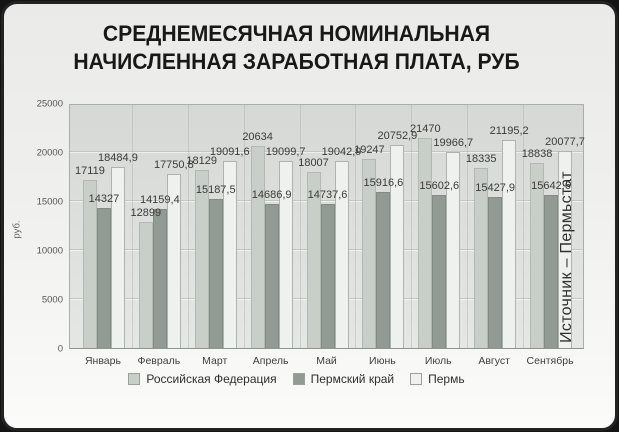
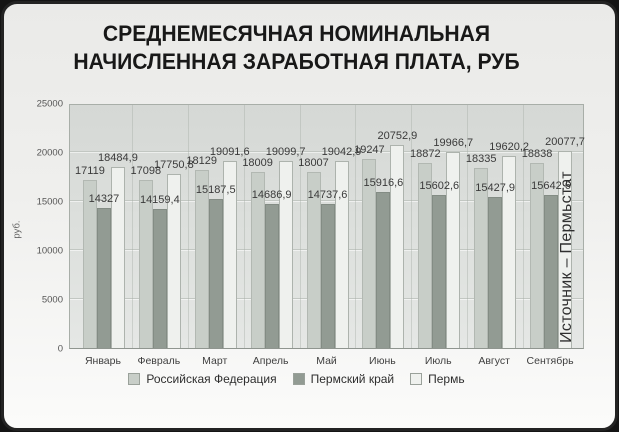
Российская Федерация/Февраль: 12899 -> 17098
Российская Федерация/Апрель: 20634 -> 18009
Российская Федерация/Июль: 21470 -> 18872
Пермь/Август: 21195,2 -> 19620,2
